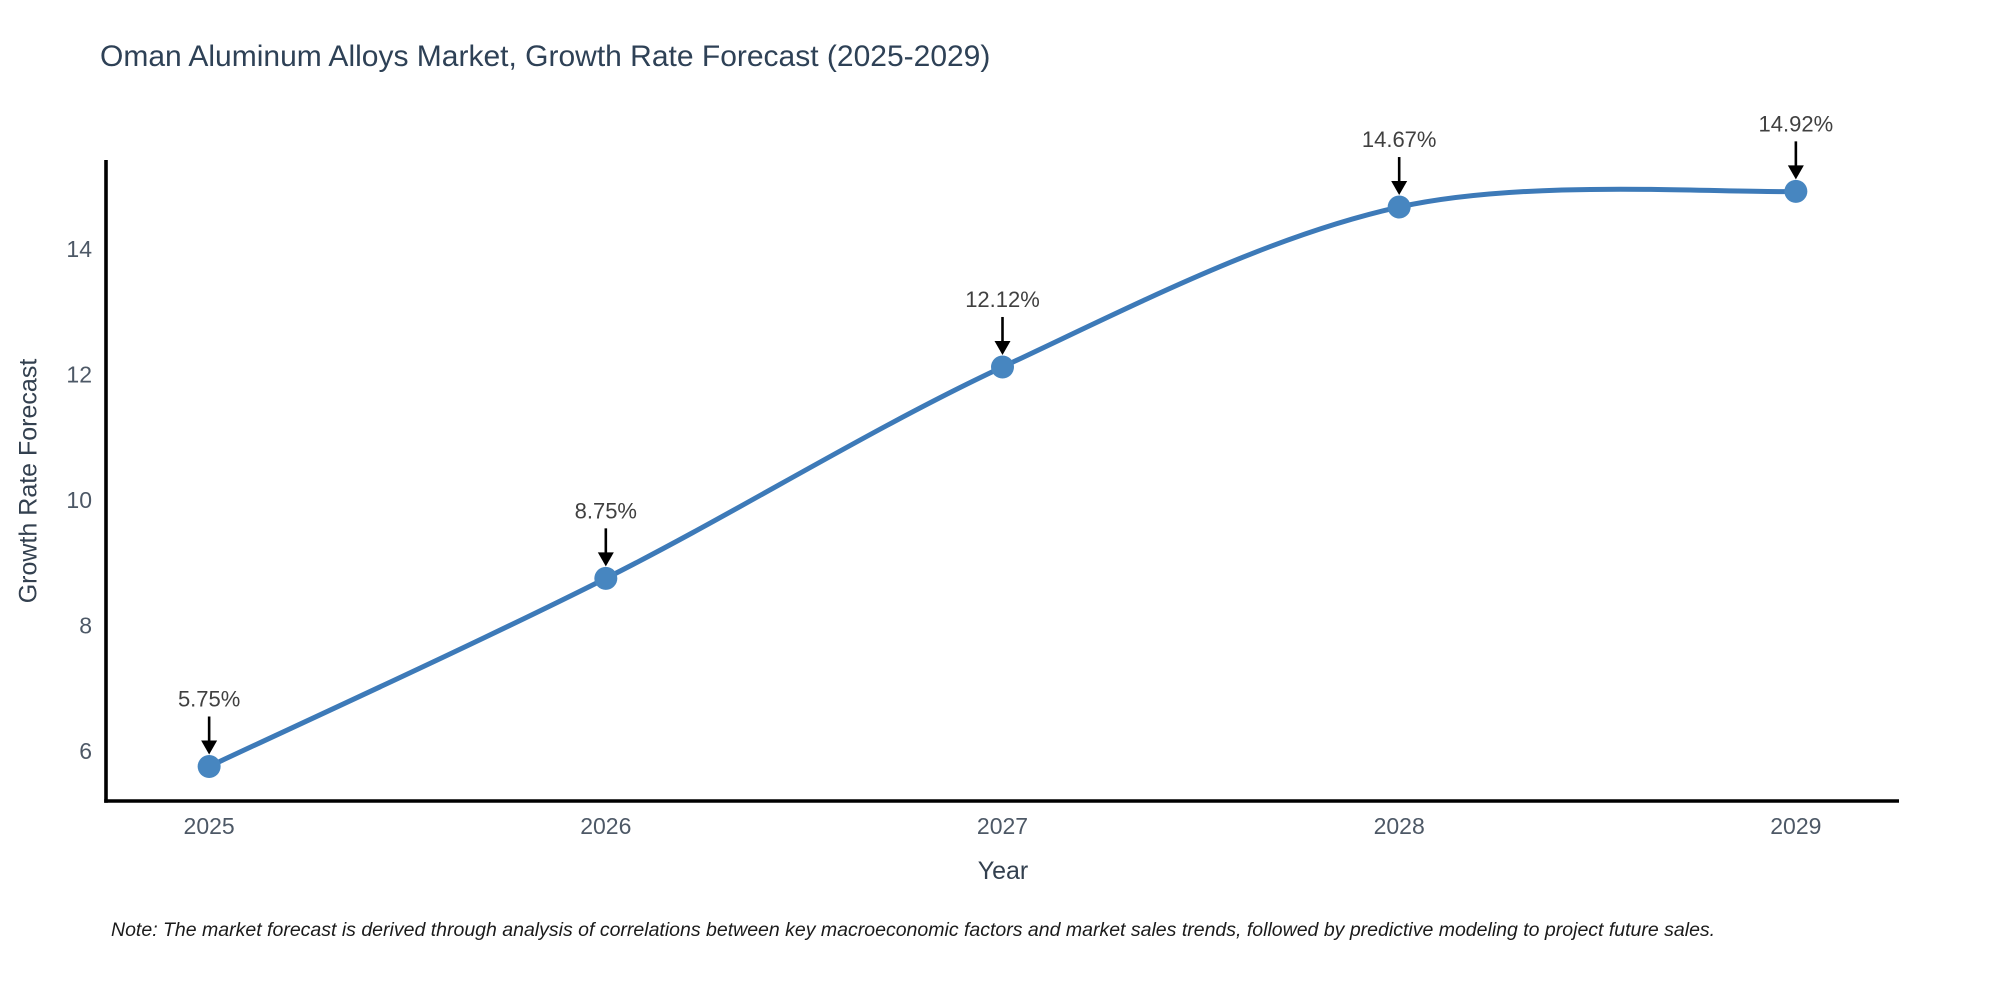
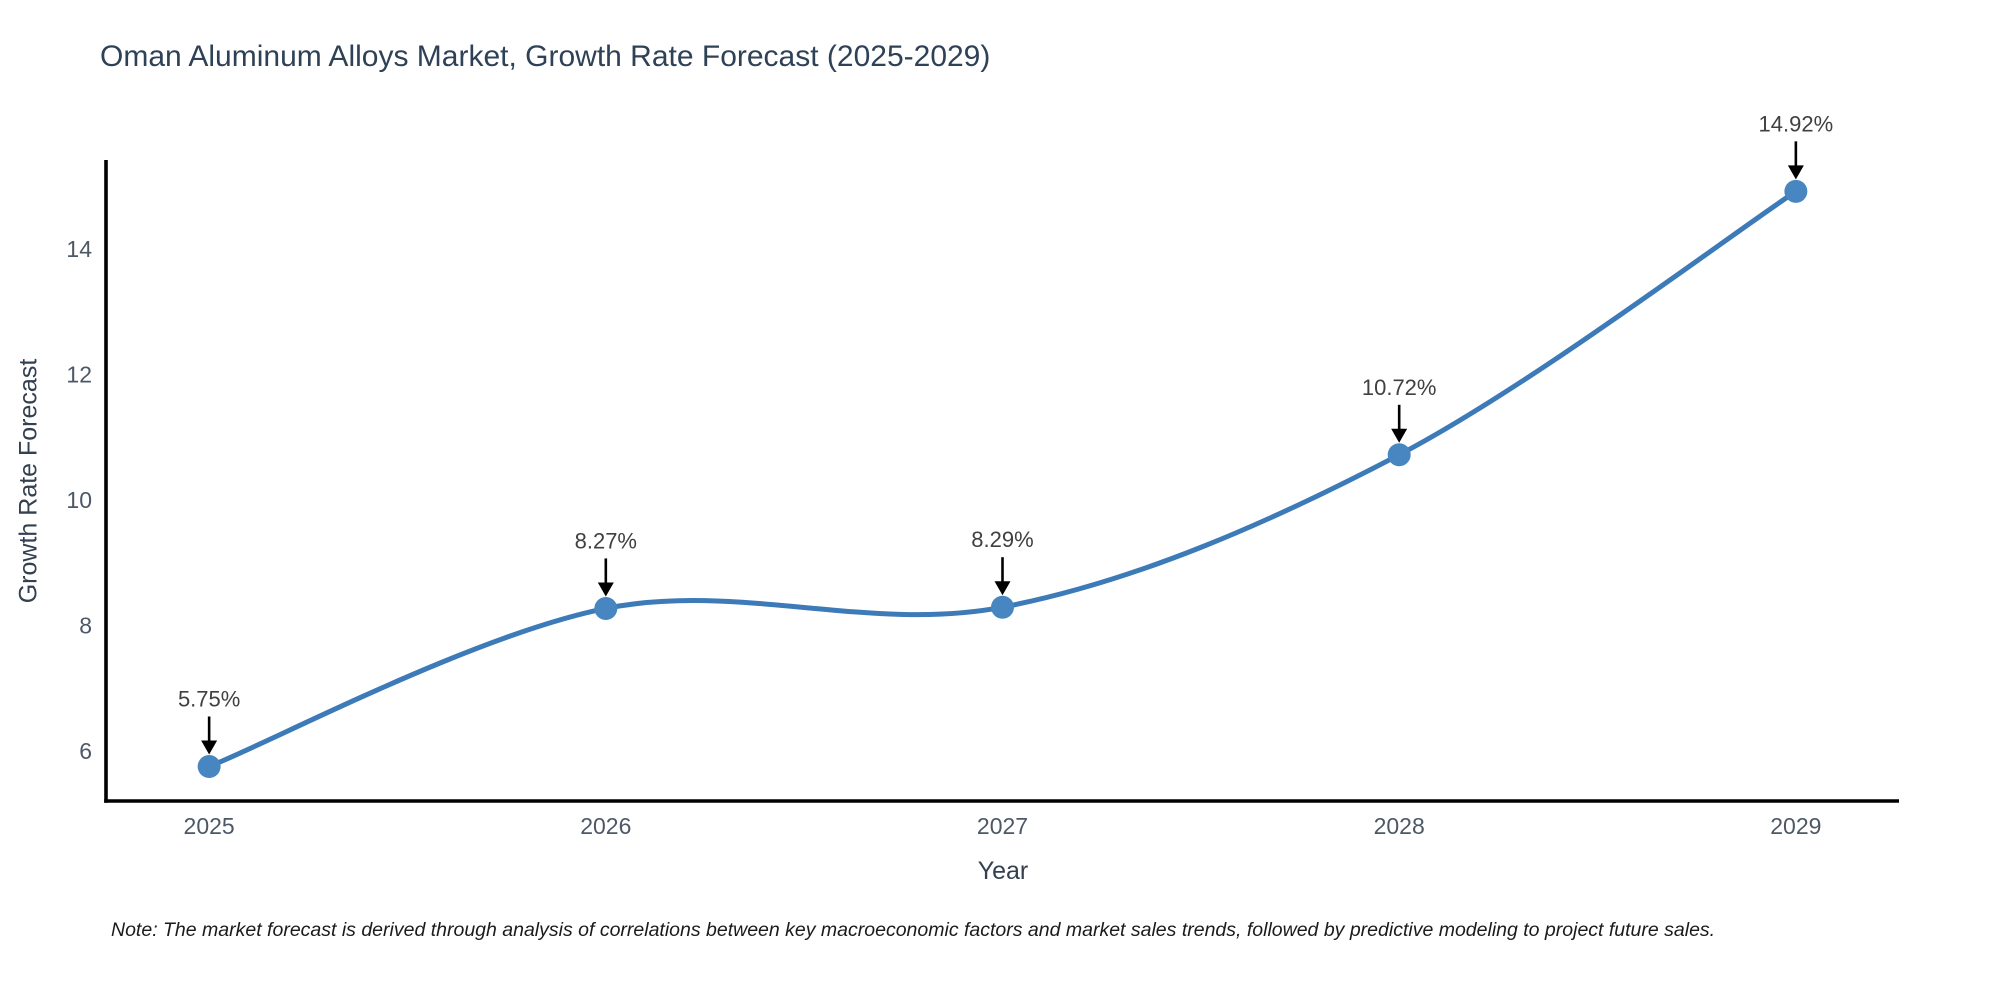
2026: 8.75% -> 8.27%
2027: 12.12% -> 8.29%
2028: 14.67% -> 10.72%
